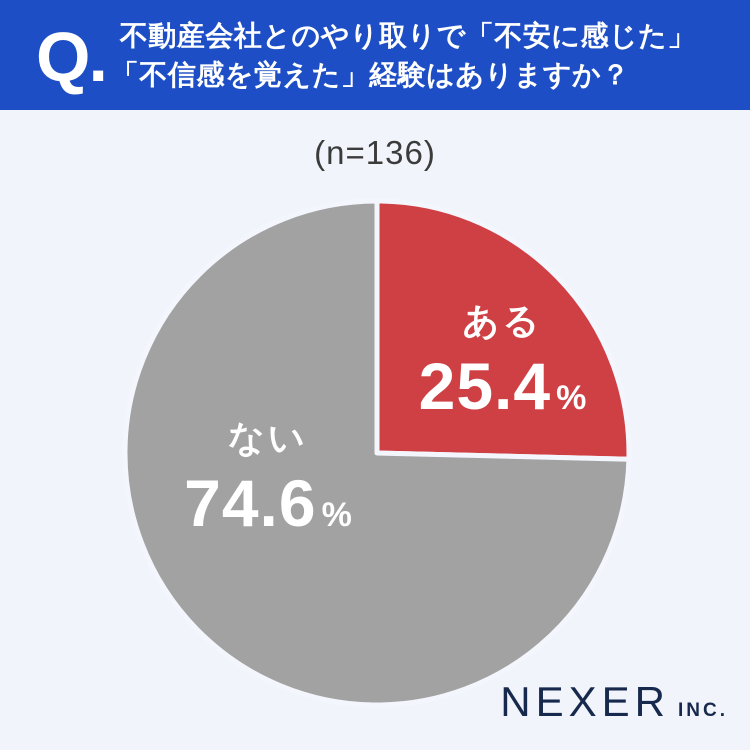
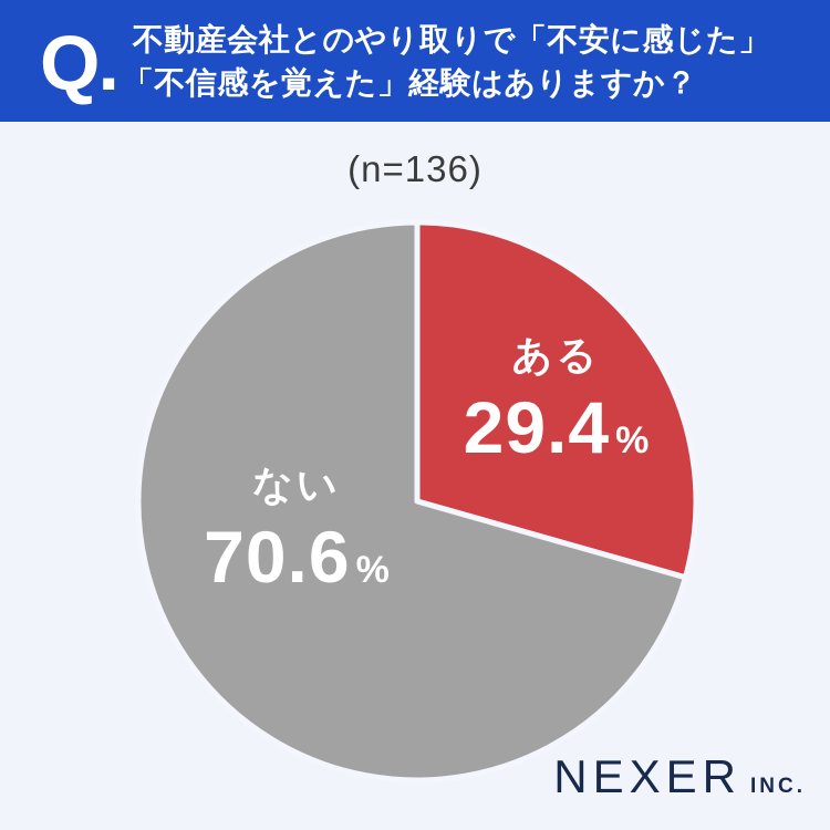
ある: 25.4 -> 29.4
ない: 74.6 -> 70.6
